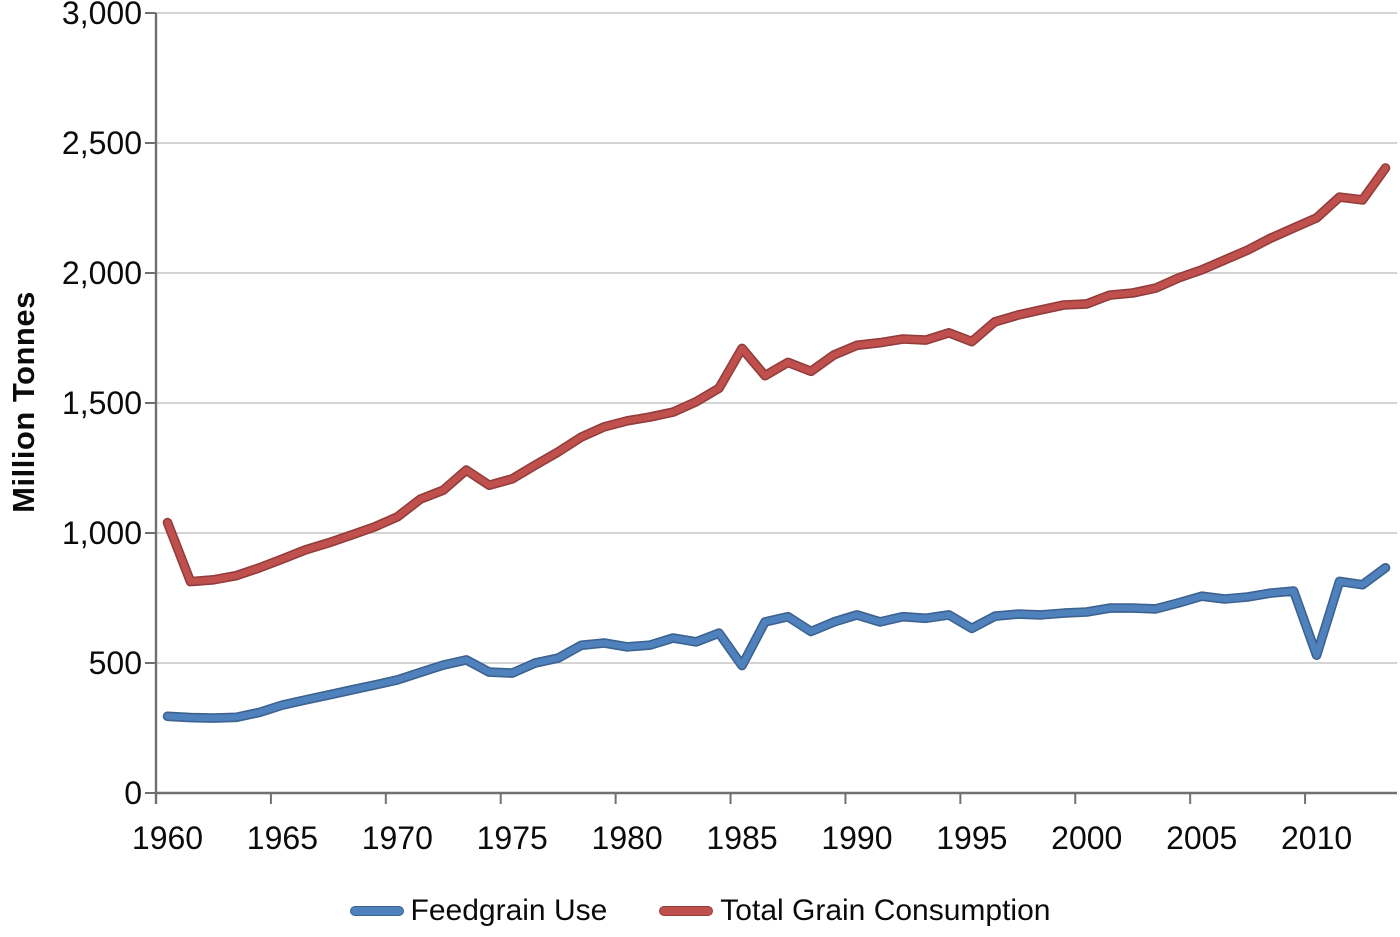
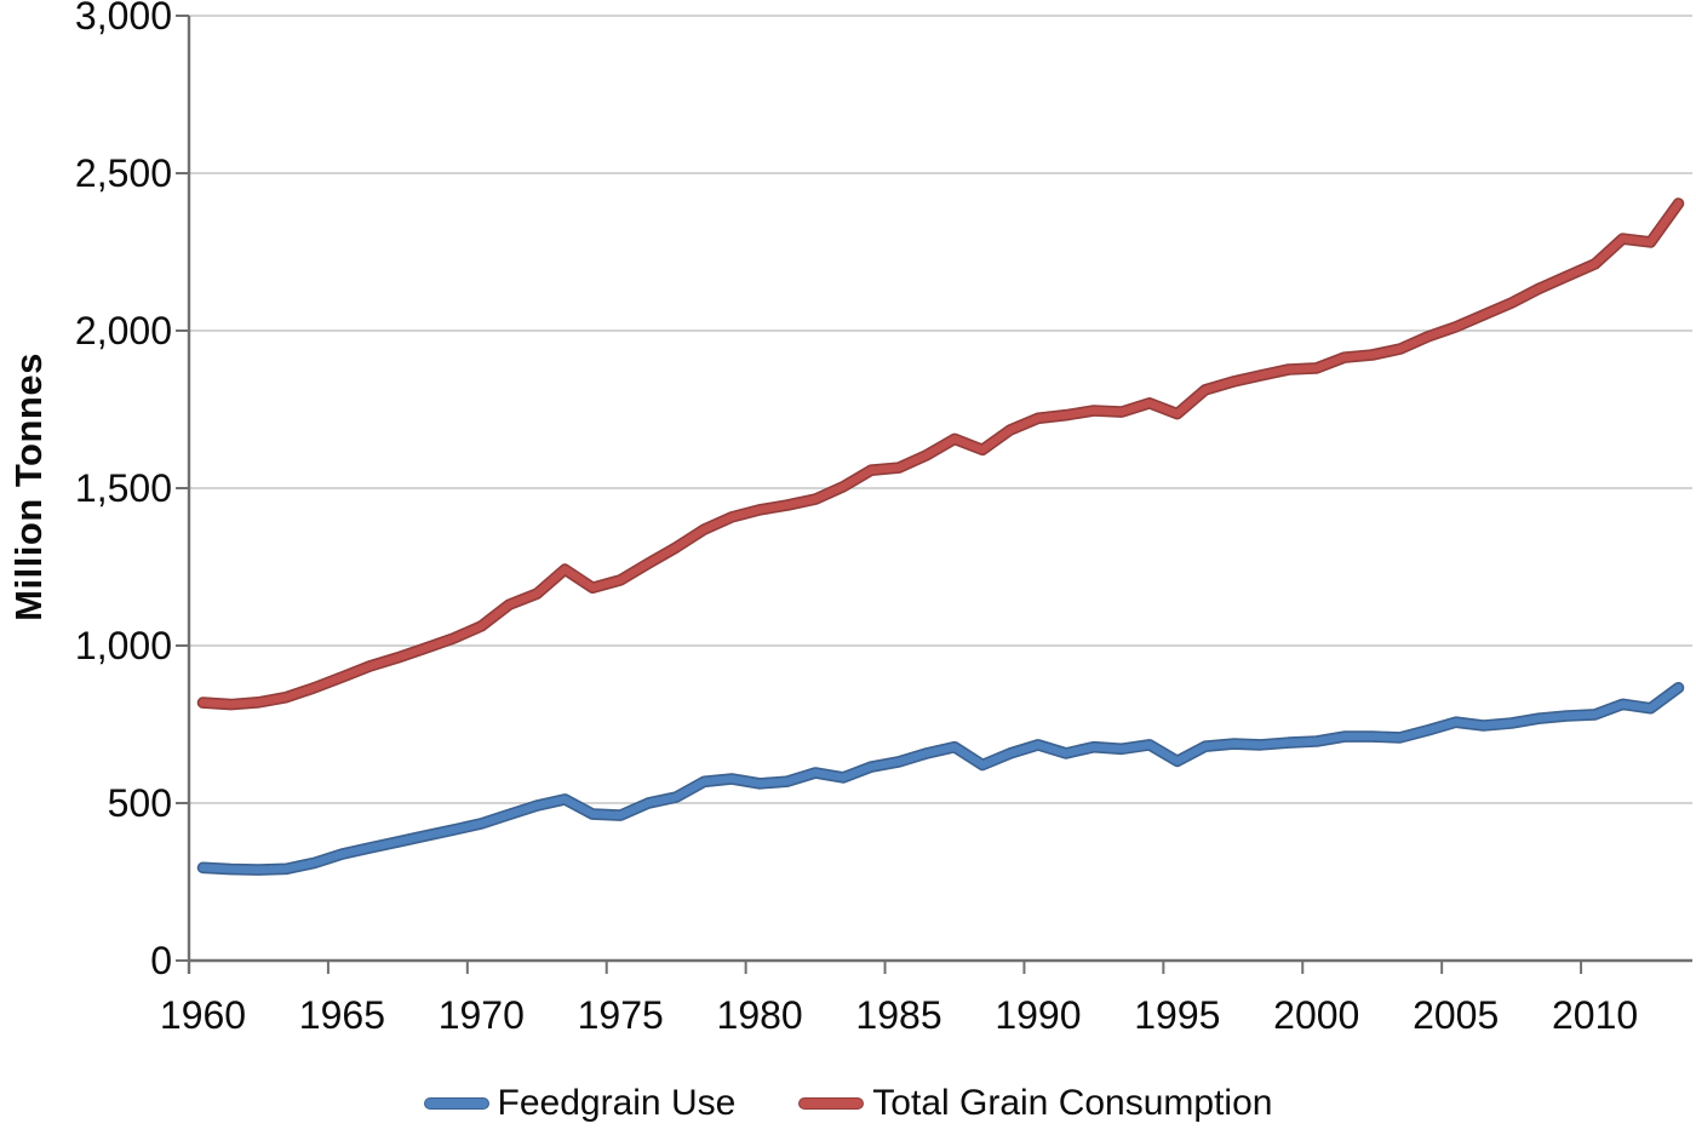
Total Grain Consumption/1960: 1040 -> 820
Feedgrain Use/1985: 490 -> 630
Total Grain Consumption/1985: 1710 -> 1560
Feedgrain Use/2010: 530 -> 780
